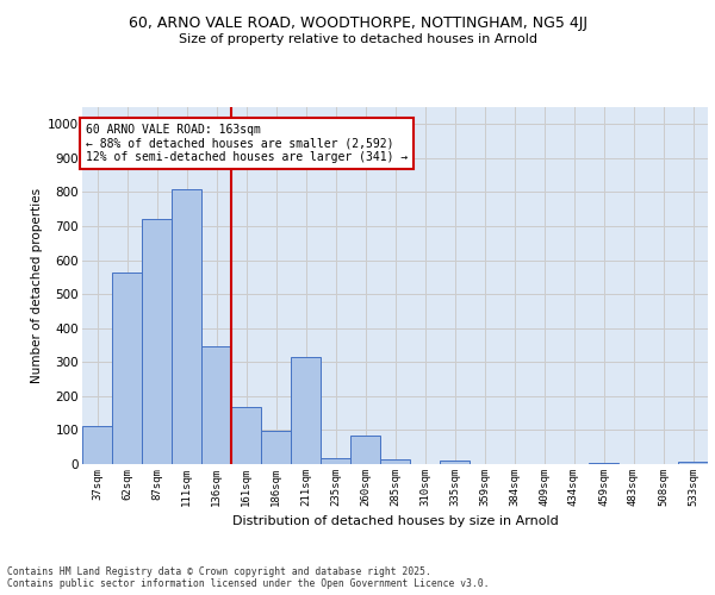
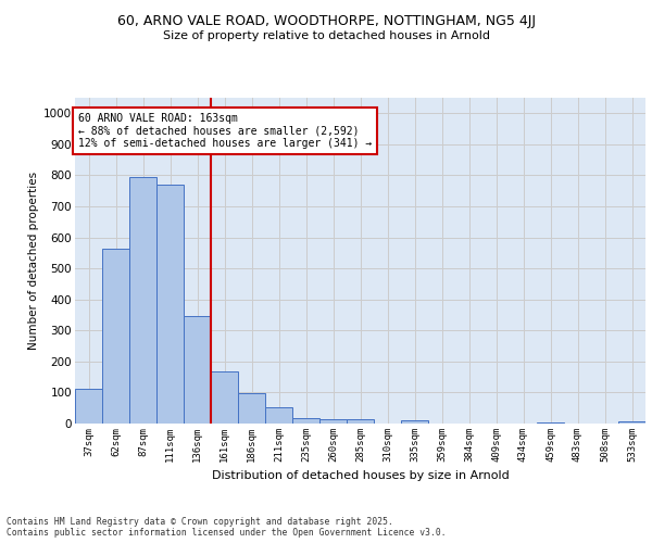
87sqm: 720 -> 795
111sqm: 810 -> 770
211sqm: 315 -> 52
260sqm: 85 -> 13
